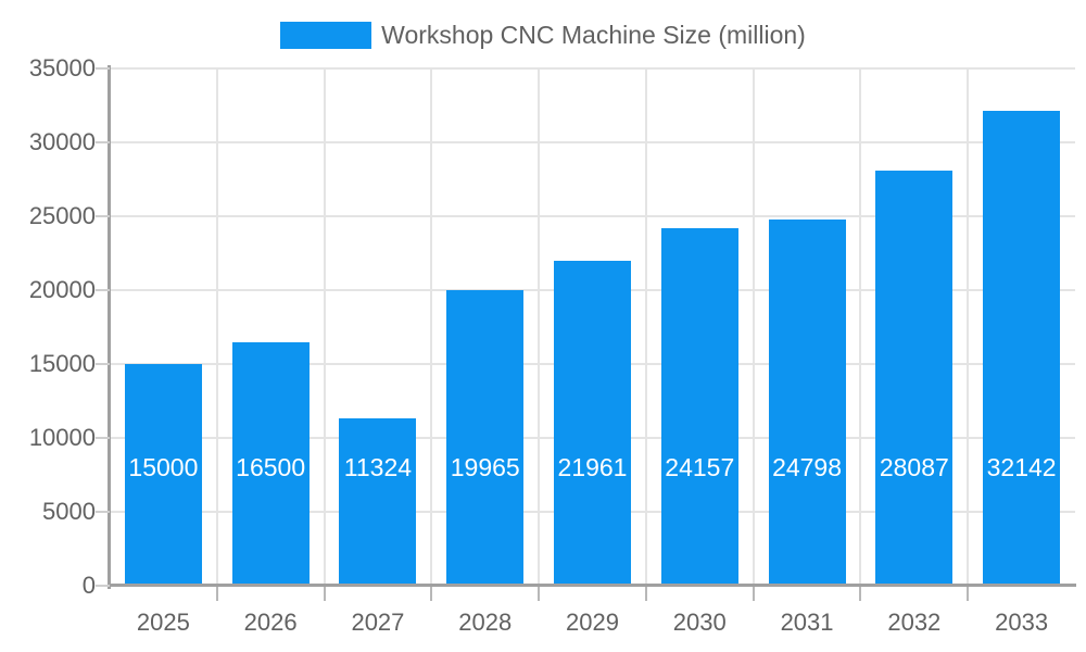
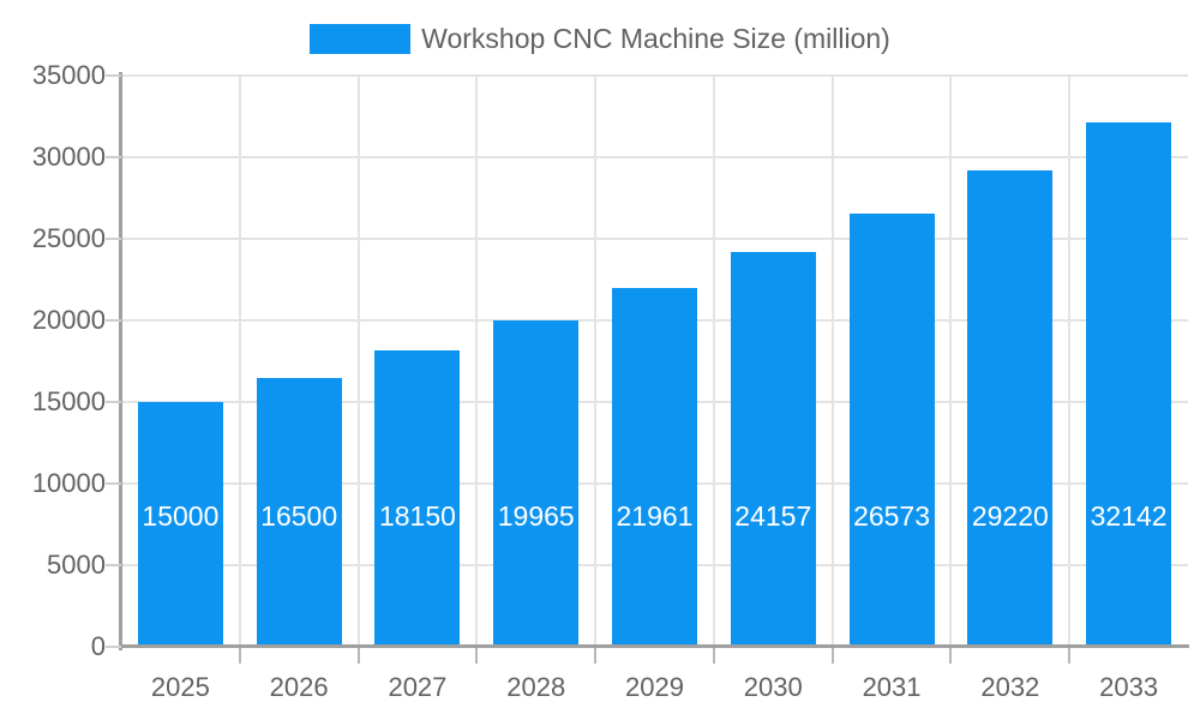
2027: 11324 -> 18150
2031: 24798 -> 26573
2032: 28087 -> 29220
